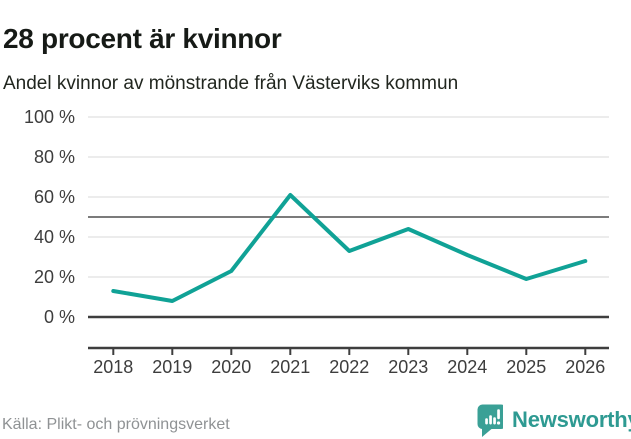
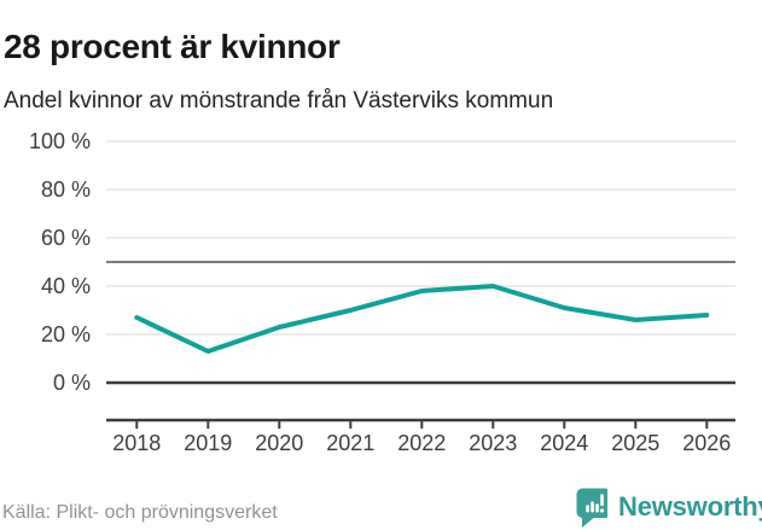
2018: 13% -> 27%
2019: 8% -> 13%
2021: 61% -> 30%
2022: 33% -> 38%
2023: 44% -> 40%
2025: 19% -> 26%
